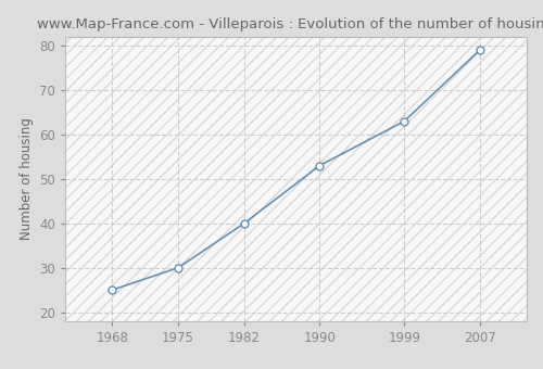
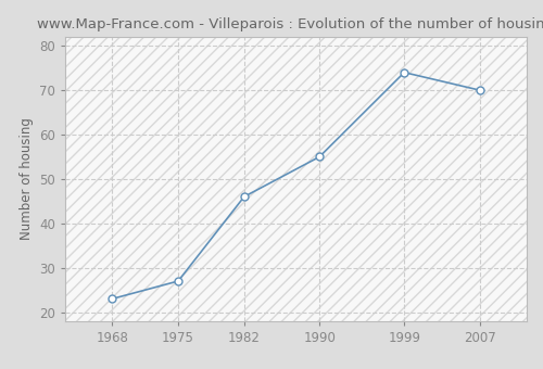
1968: 25 -> 23
1975: 30 -> 27
1982: 40 -> 46
1990: 53 -> 55
1999: 63 -> 74
2007: 79 -> 70
